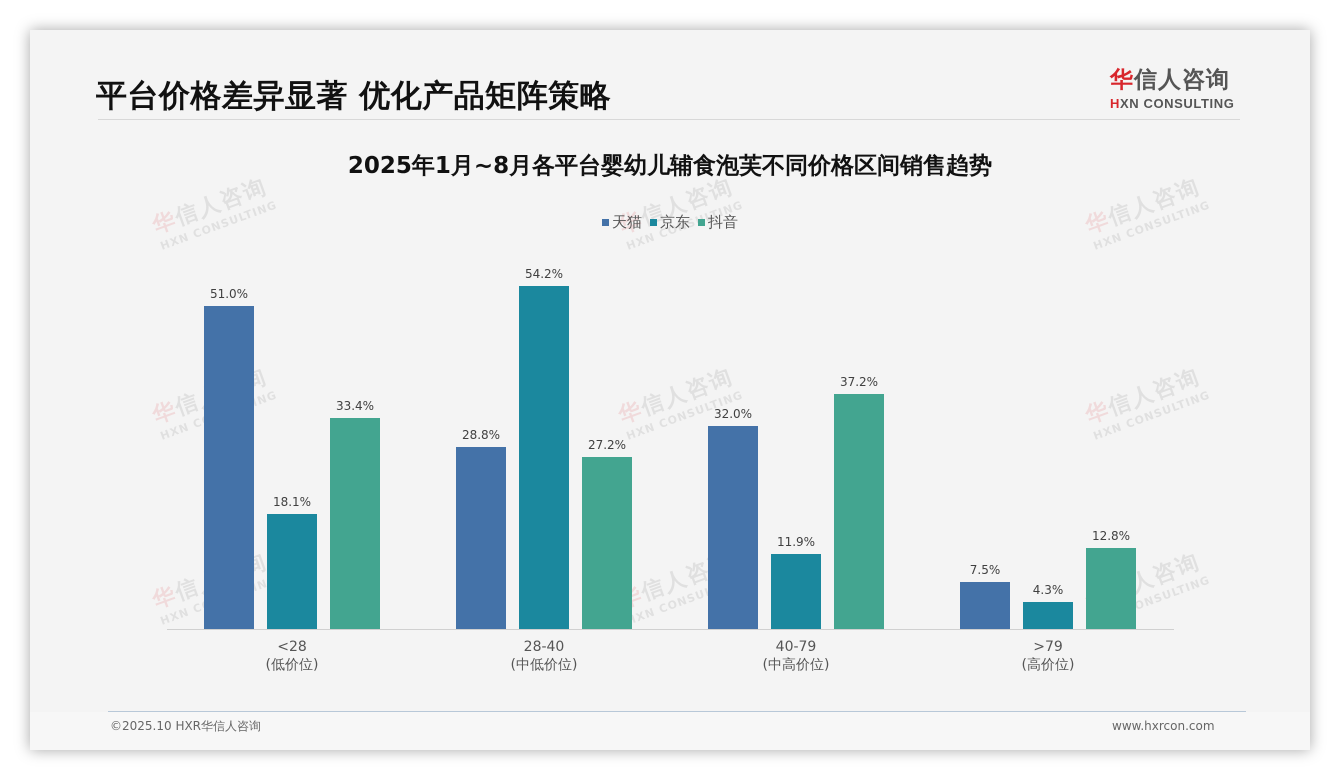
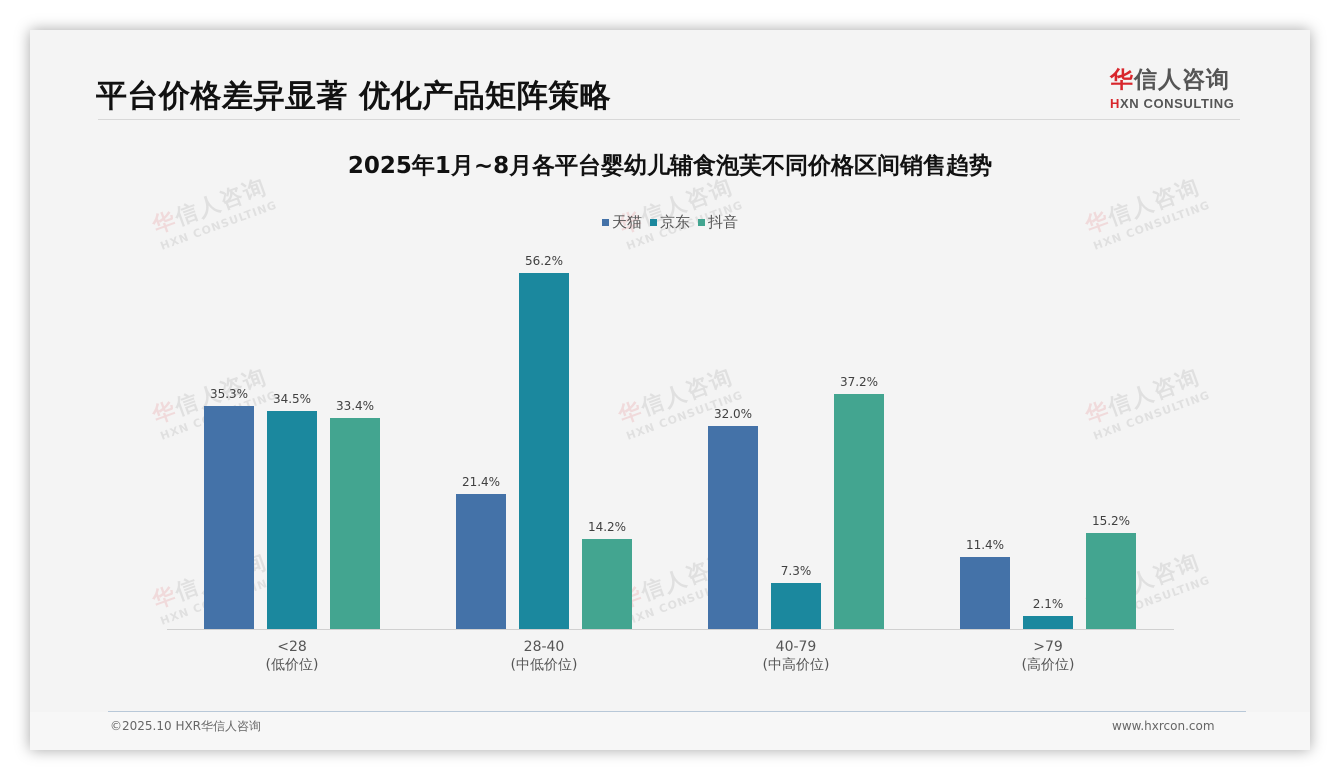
天猫/<28 (低价位): 51.0% -> 35.3%
京东/<28 (低价位): 18.1% -> 34.5%
天猫/28-40 (中低价位): 28.8% -> 21.4%
京东/28-40 (中低价位): 54.2% -> 56.2%
抖音/28-40 (中低价位): 27.2% -> 14.2%
京东/40-79 (中高价位): 11.9% -> 7.3%
天猫/>79 (高价位): 7.5% -> 11.4%
京东/>79 (高价位): 4.3% -> 2.1%
抖音/>79 (高价位): 12.8% -> 15.2%
